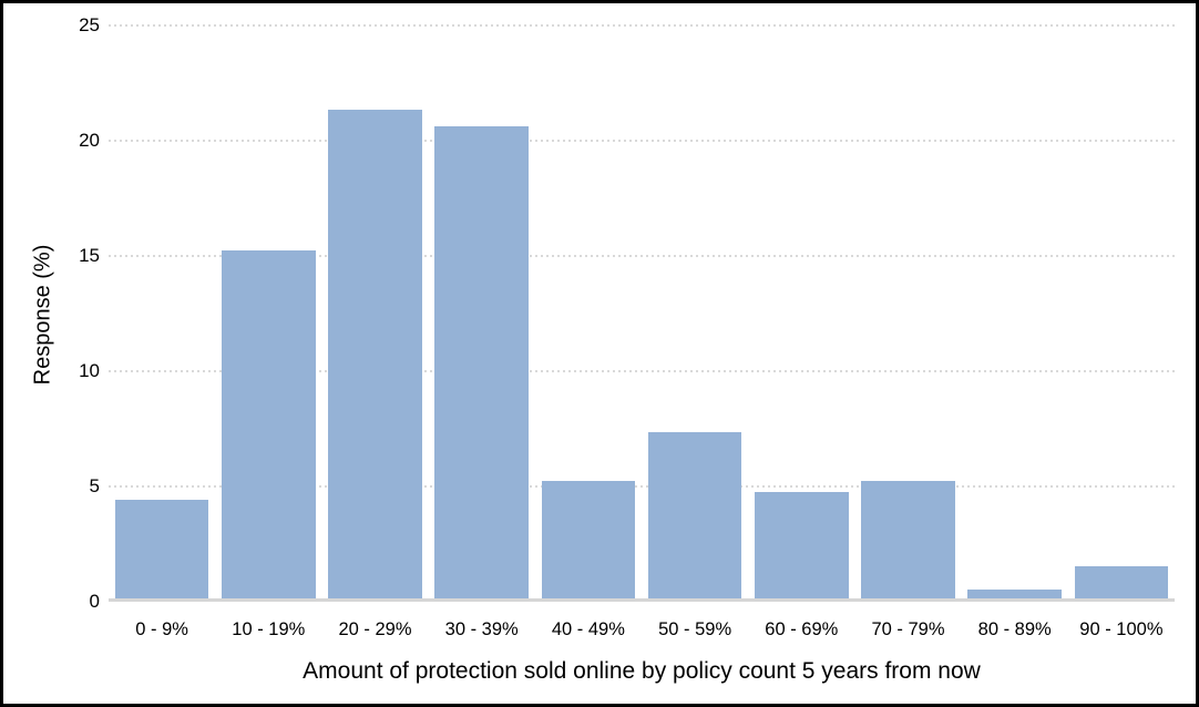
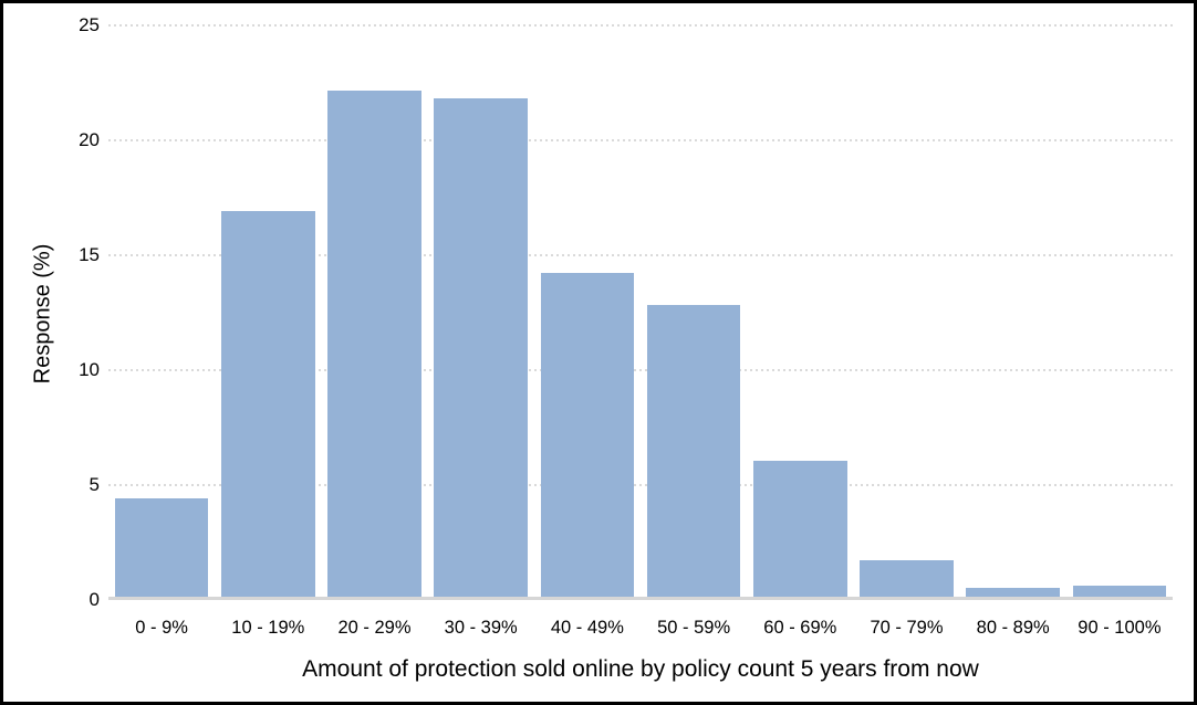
10 - 19%: 15.1 -> 16.8
20 - 29%: 21.2 -> 22.0
30 - 39%: 20.5 -> 21.7
40 - 49%: 5.1 -> 14.1
50 - 59%: 7.2 -> 12.7
60 - 69%: 4.6 -> 5.9
70 - 79%: 5.1 -> 1.6
90 - 100%: 1.4 -> 0.5
